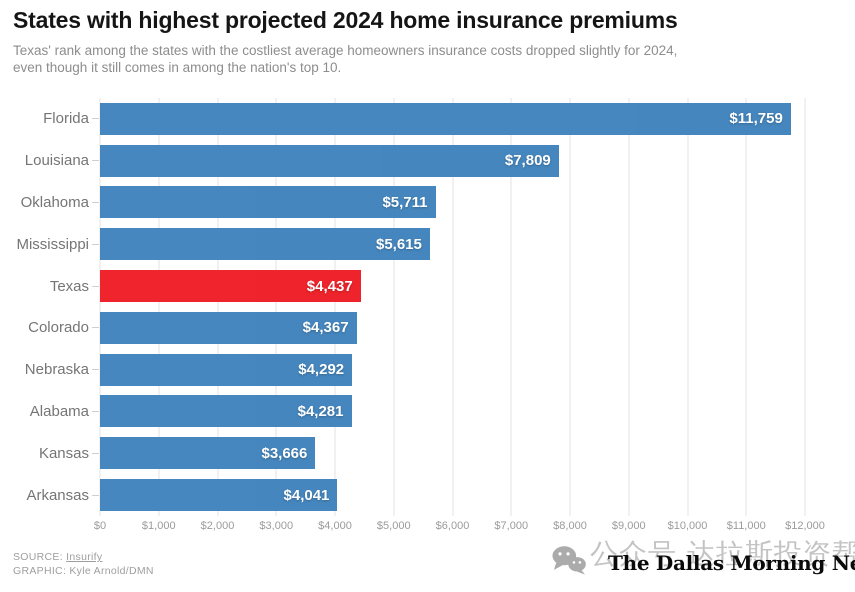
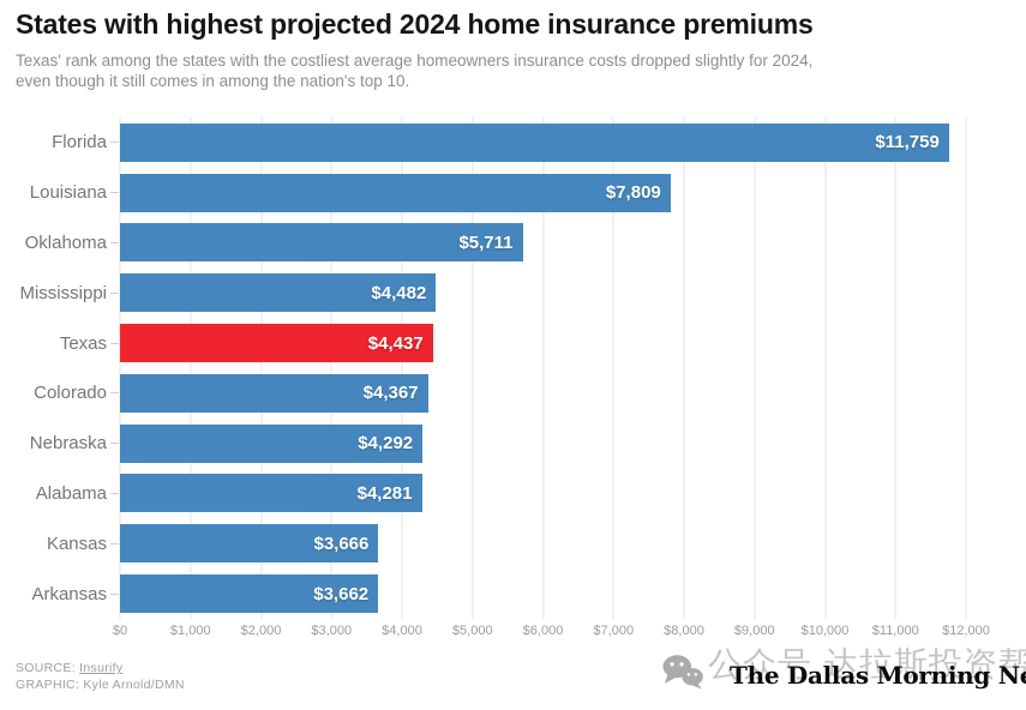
Mississippi: $5,615 -> $4,482
Arkansas: $4,041 -> $3,662
